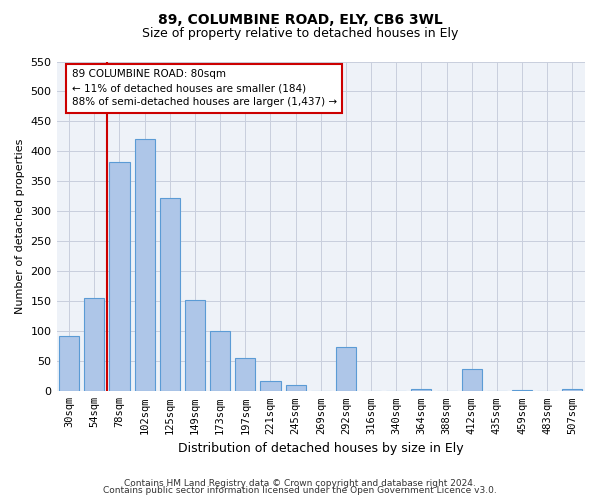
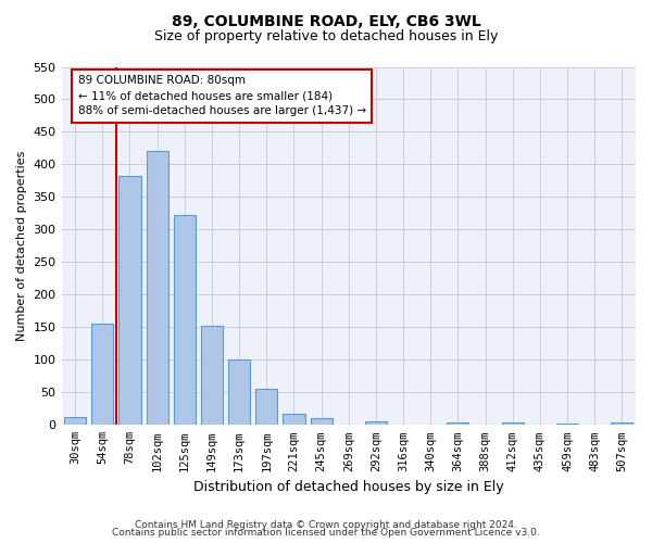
30sqm: 92 -> 13
292sqm: 74 -> 5
412sqm: 38 -> 4
